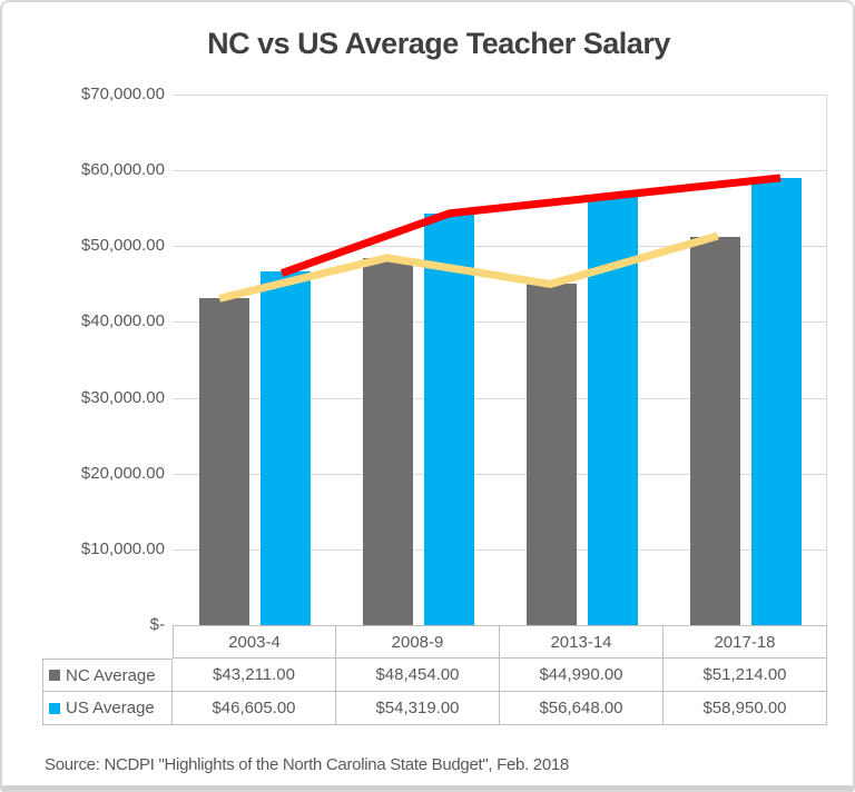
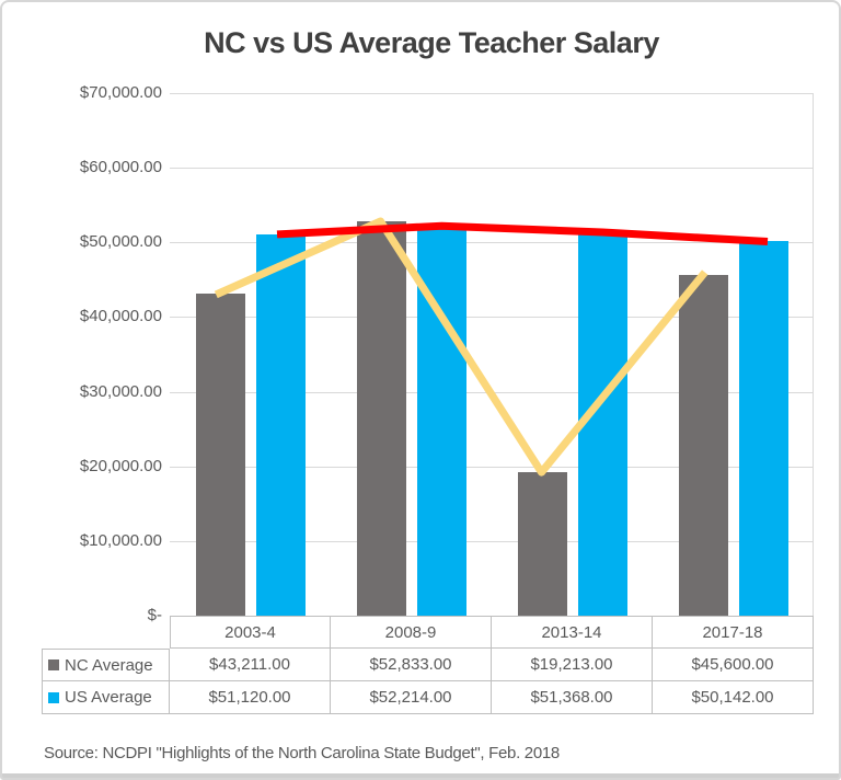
US Average/2003-4: $46,605.00 -> $51,120.00
NC Average/2008-9: $48,454.00 -> $52,833.00
US Average/2008-9: $54,319.00 -> $52,214.00
NC Average/2013-14: $44,990.00 -> $19,213.00
US Average/2013-14: $56,648.00 -> $51,368.00
NC Average/2017-18: $51,214.00 -> $45,600.00
US Average/2017-18: $58,950.00 -> $50,142.00
